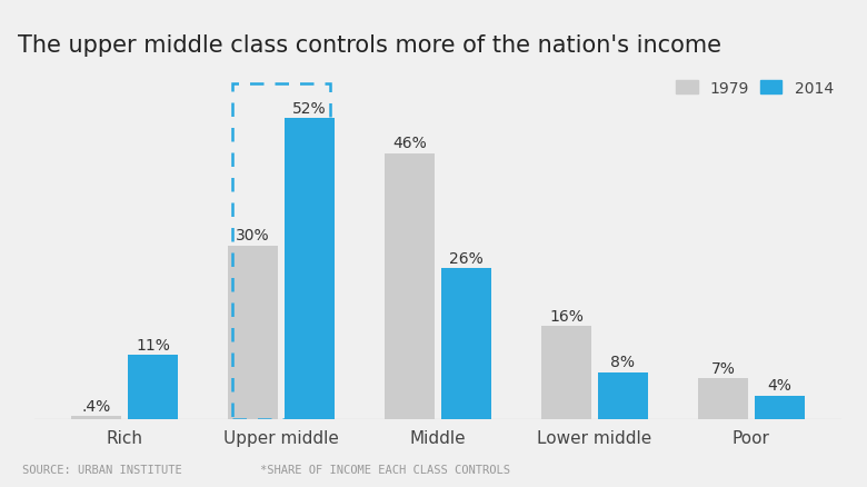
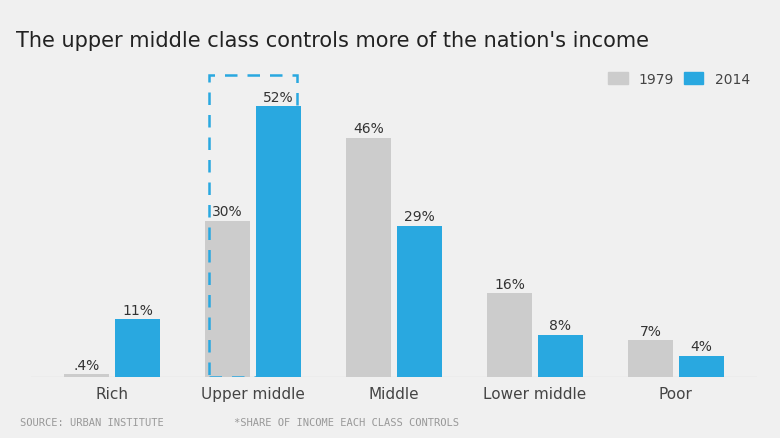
2014/Middle: 26% -> 29%
